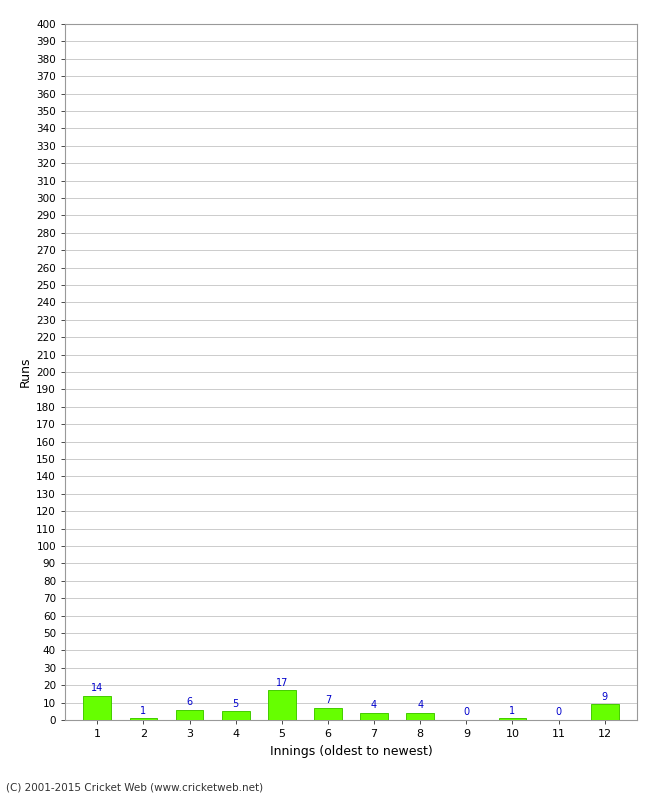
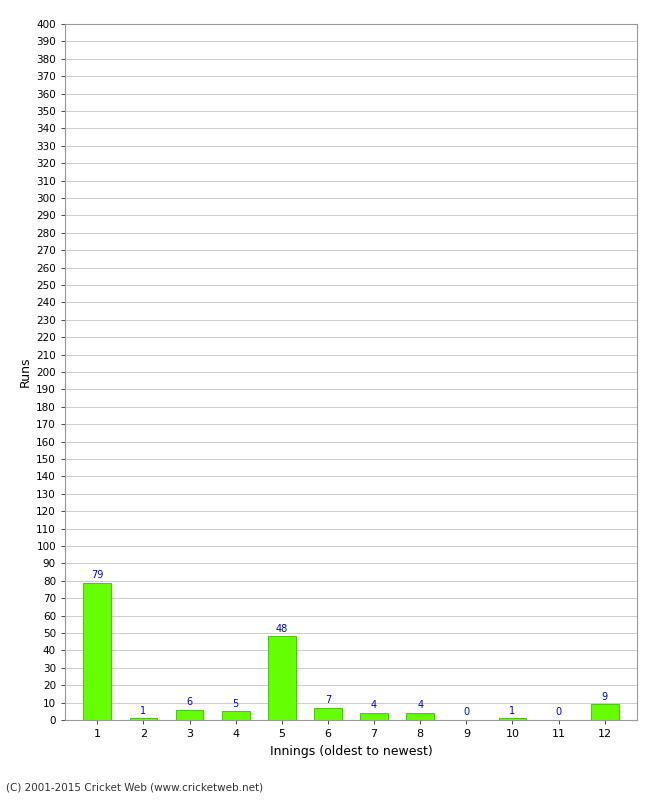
1: 14 -> 79
5: 17 -> 48
